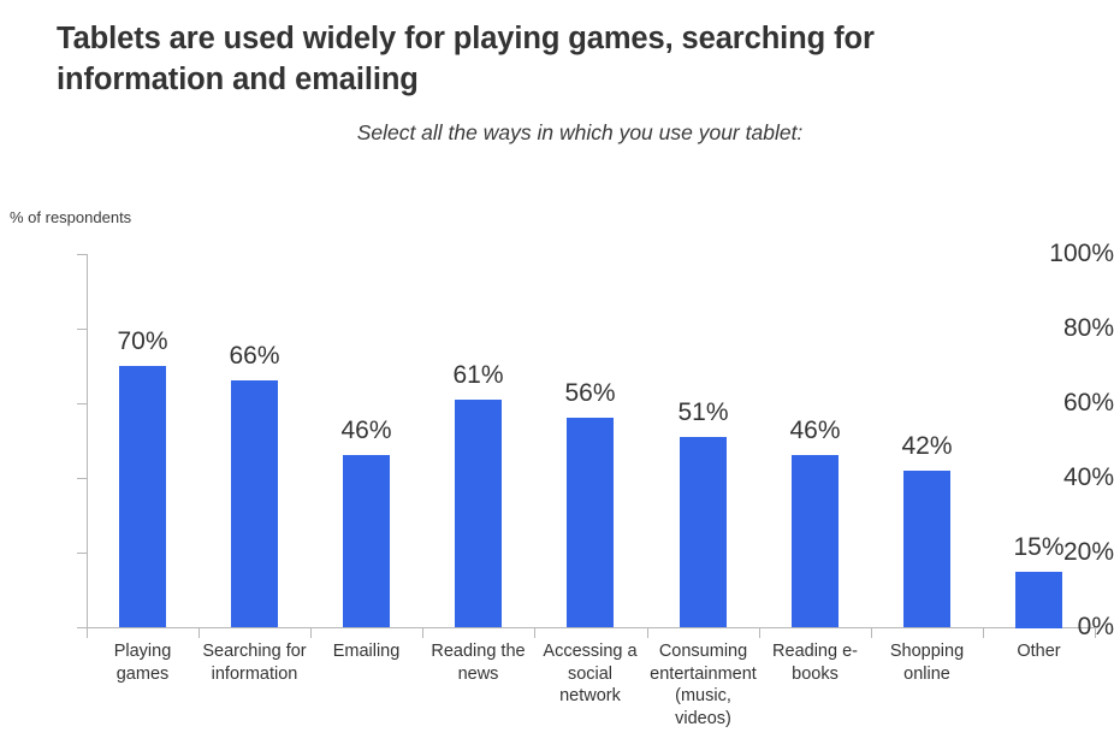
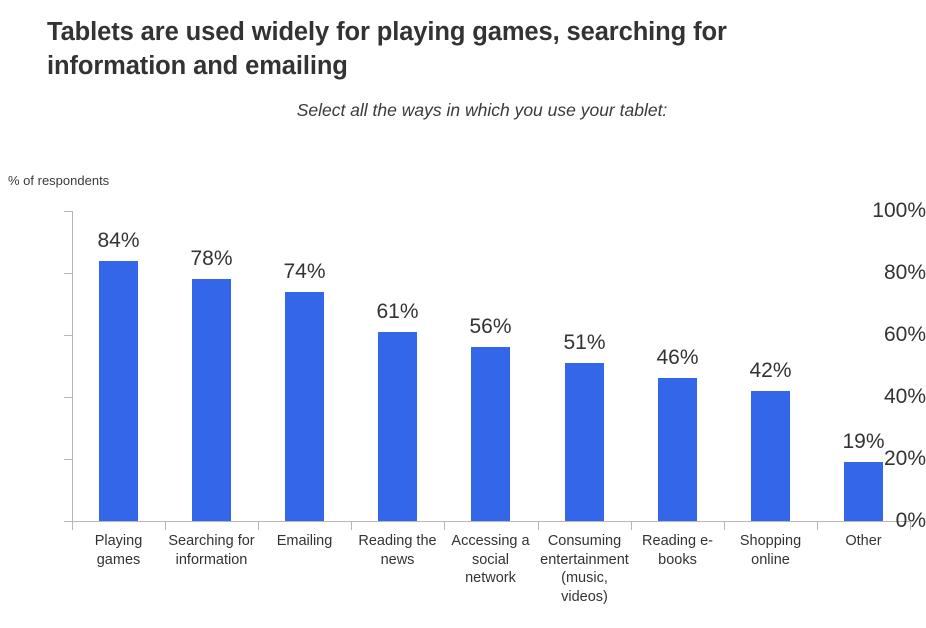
Playing games: 70% -> 84%
Searching for information: 66% -> 78%
Emailing: 46% -> 74%
Other: 15% -> 19%
